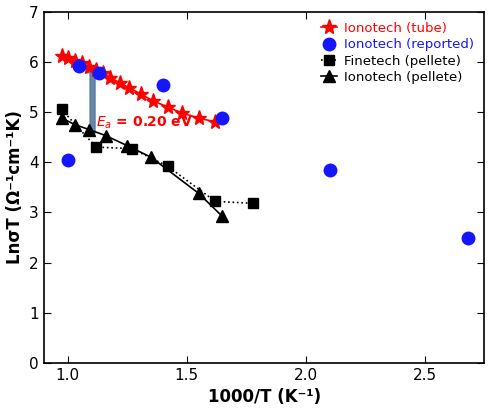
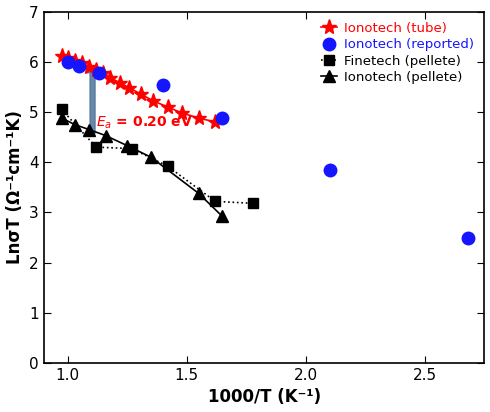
Ionotech (reported)/1.0: 4.04 -> 6.00
